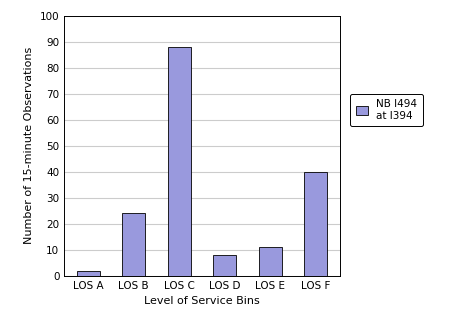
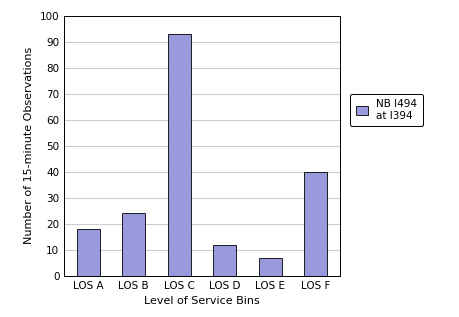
LOS A: 2 -> 18
LOS C: 88 -> 93
LOS D: 8 -> 12
LOS E: 11 -> 7
